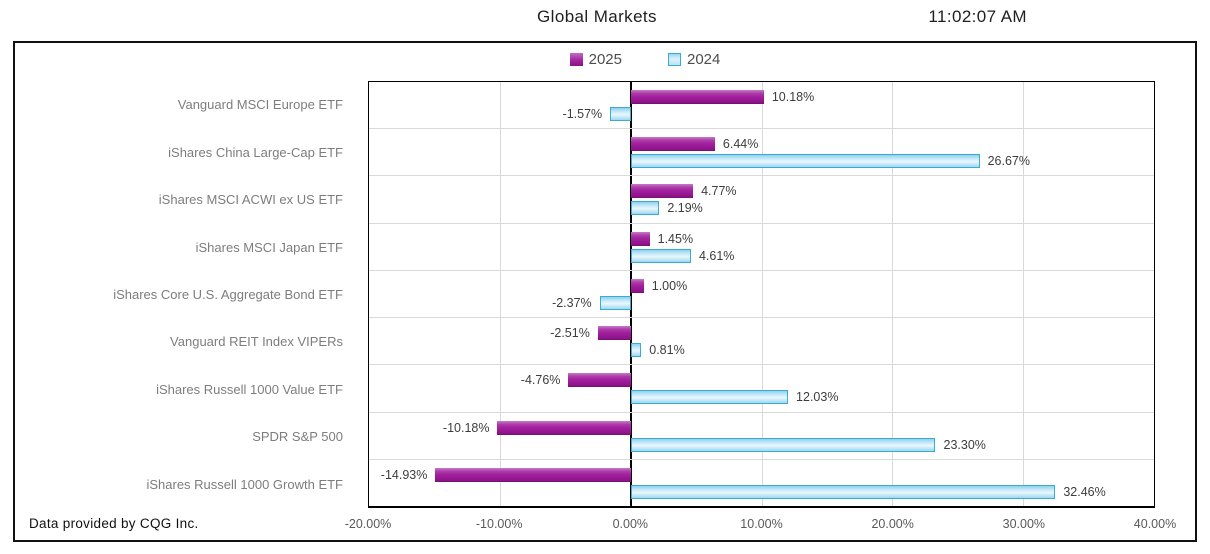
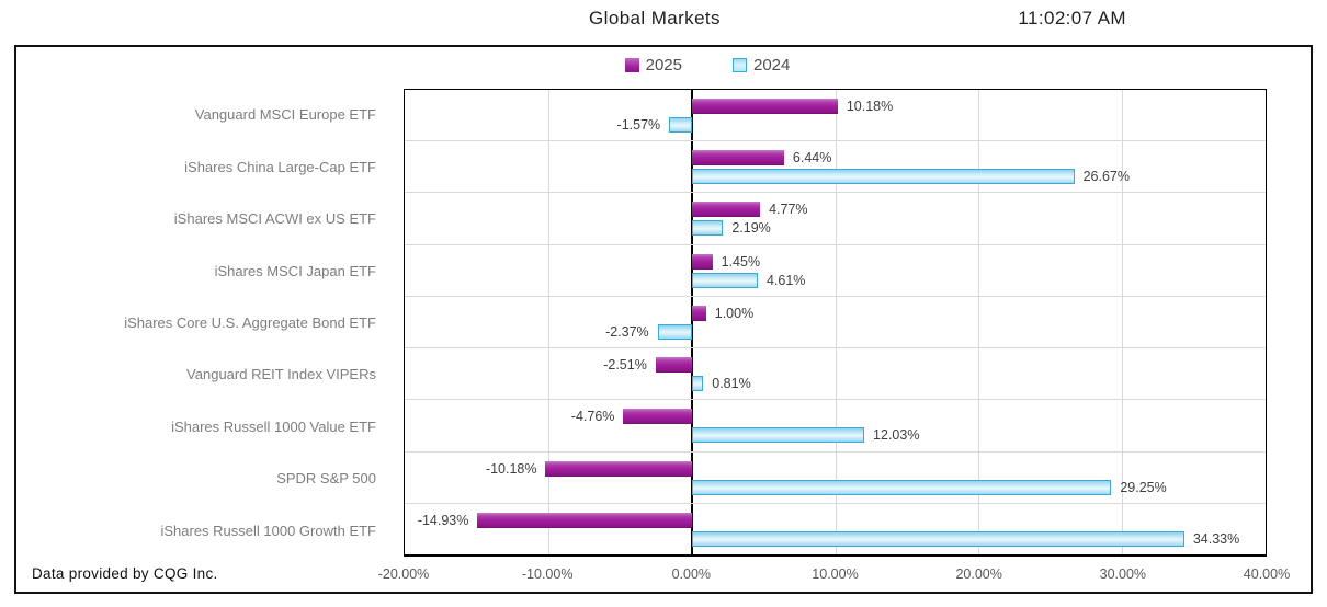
2024/SPDR S&P 500: 23.30% -> 29.25%
2024/iShares Russell 1000 Growth ETF: 32.46% -> 34.33%
